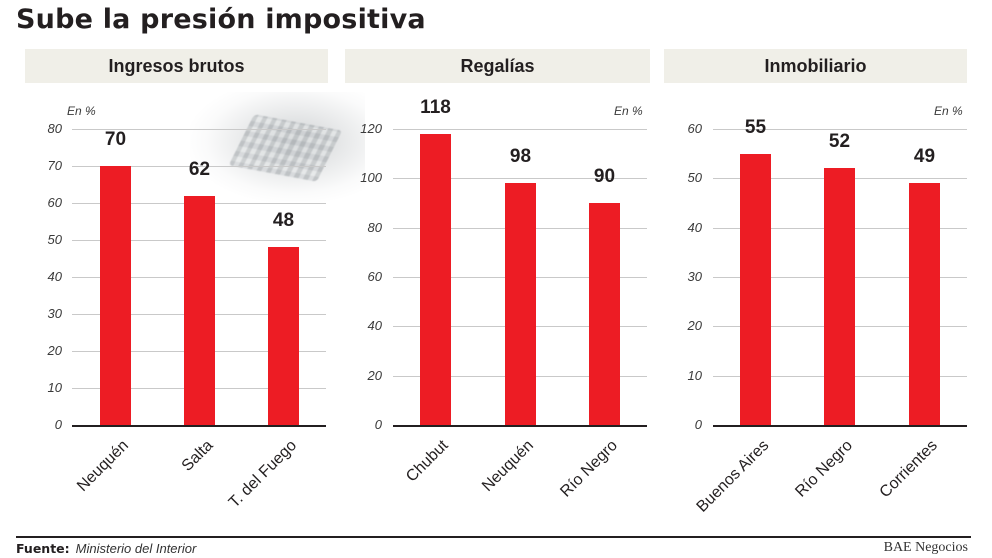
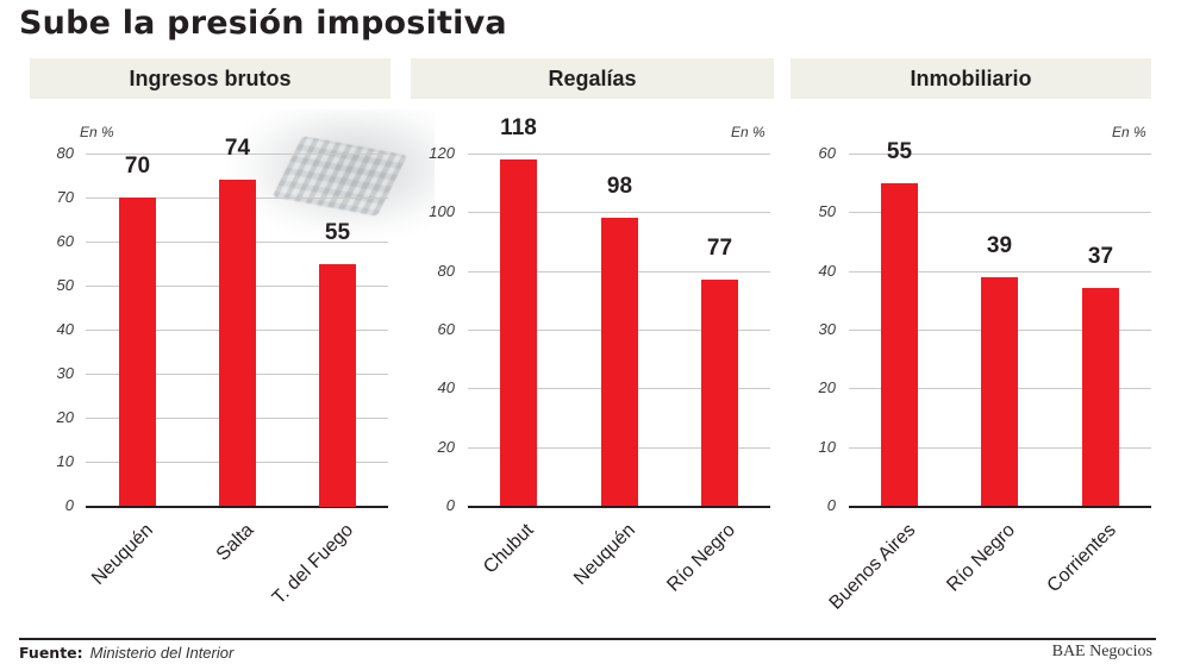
Ingresos brutos/Salta: 62 -> 74
Ingresos brutos/T. del Fuego: 48 -> 55
Regalías/Río Negro: 90 -> 77
Inmobiliario/Río Negro: 52 -> 39
Inmobiliario/Corrientes: 49 -> 37
